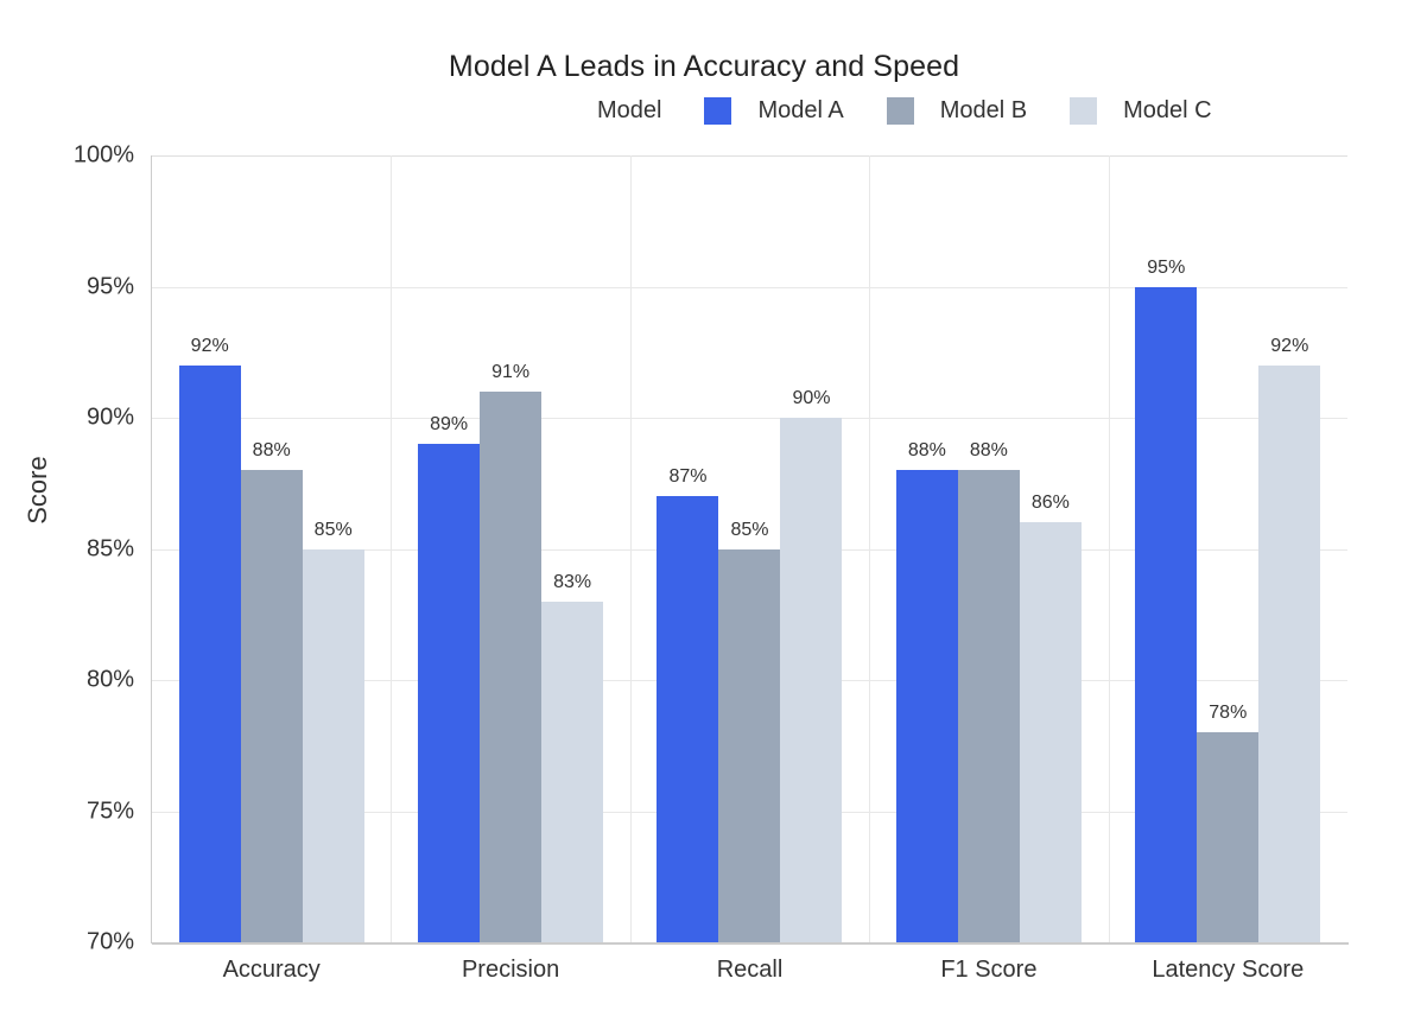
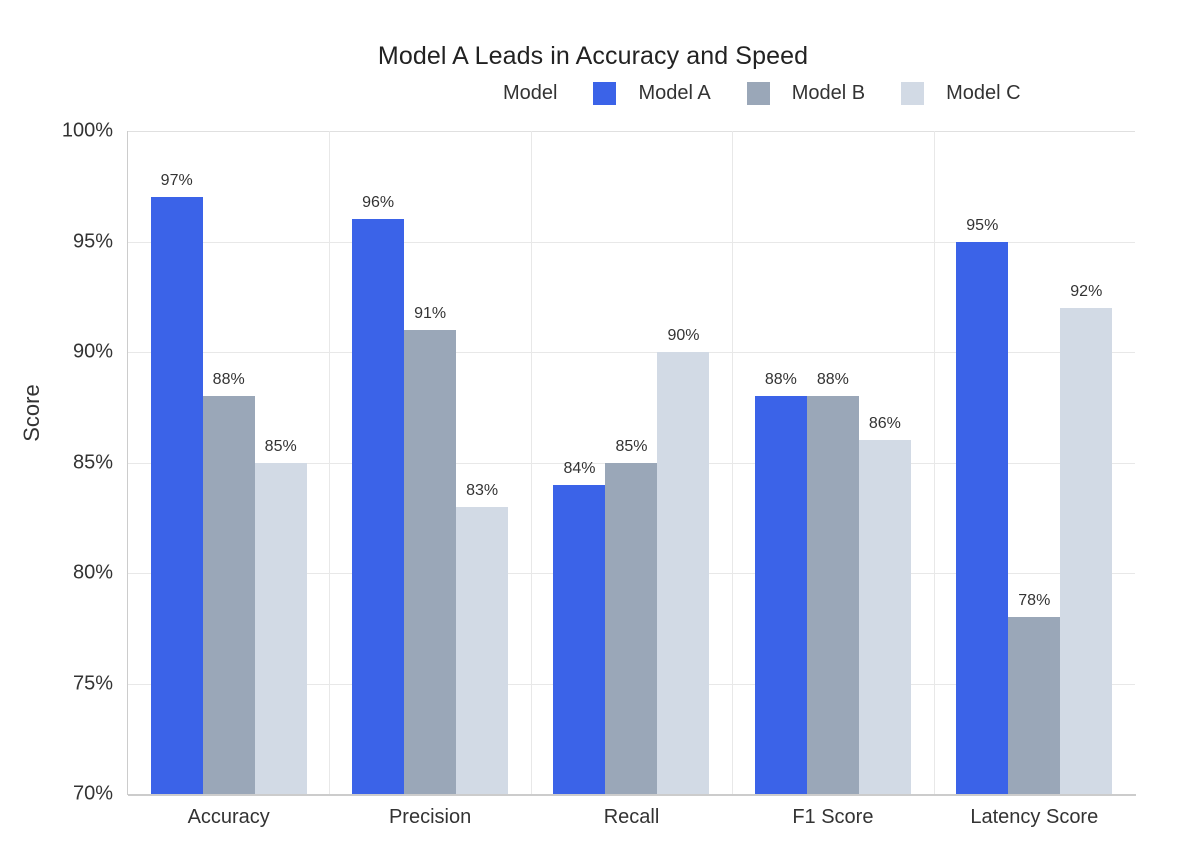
Model A/Accuracy: 92% -> 97%
Model A/Precision: 89% -> 96%
Model A/Recall: 87% -> 84%
